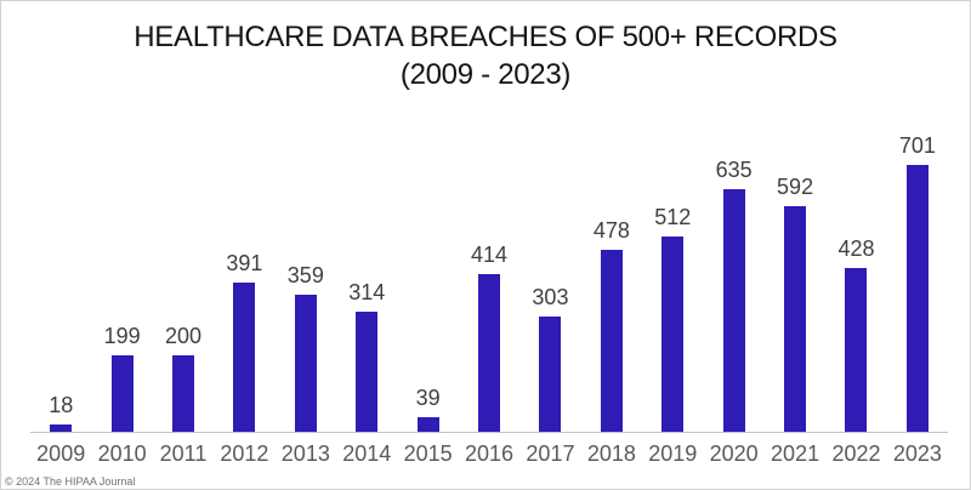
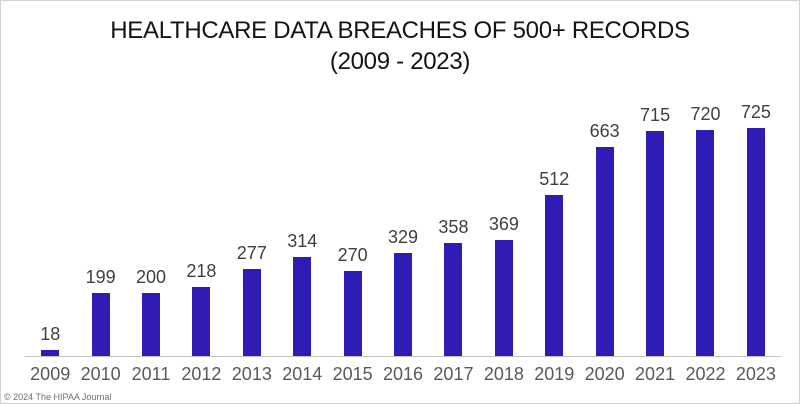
2012: 391 -> 218
2013: 359 -> 277
2015: 39 -> 270
2016: 414 -> 329
2017: 303 -> 358
2018: 478 -> 369
2020: 635 -> 663
2021: 592 -> 715
2022: 428 -> 720
2023: 701 -> 725
